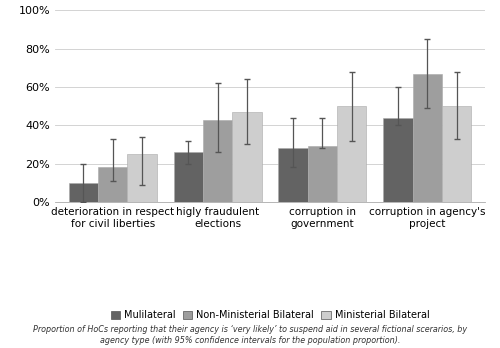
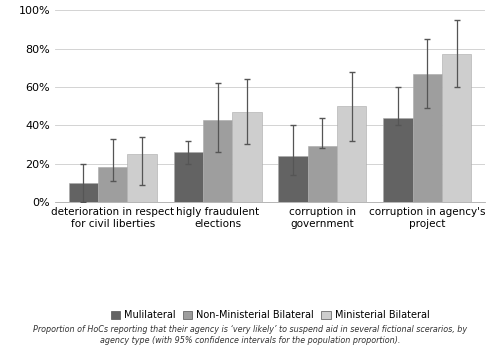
Mulilateral/corruption in government: 28% -> 24%
Ministerial Bilateral/corruption in agency's project: 50% -> 77%
